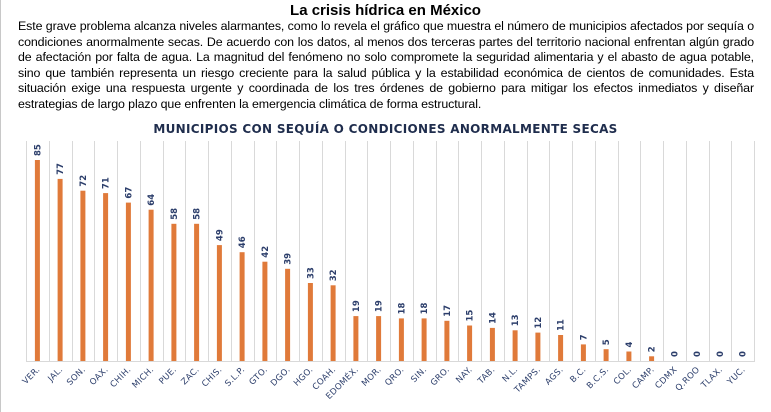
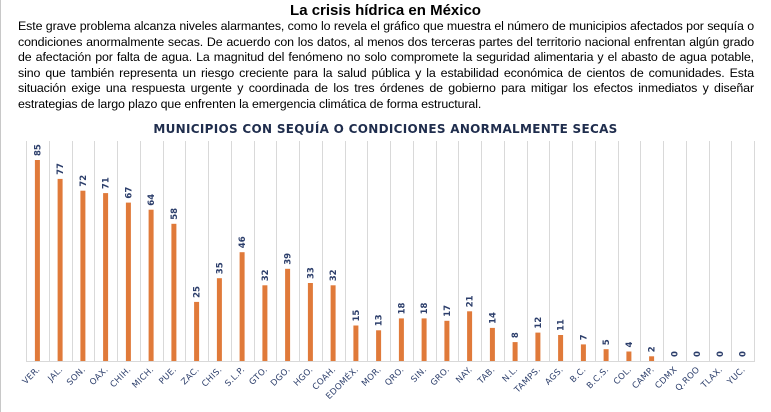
ZAC.: 58 -> 25
CHIS.: 49 -> 35
GTO.: 42 -> 32
EDOMÉX.: 19 -> 15
MOR.: 19 -> 13
NAY.: 15 -> 21
N.L.: 13 -> 8
